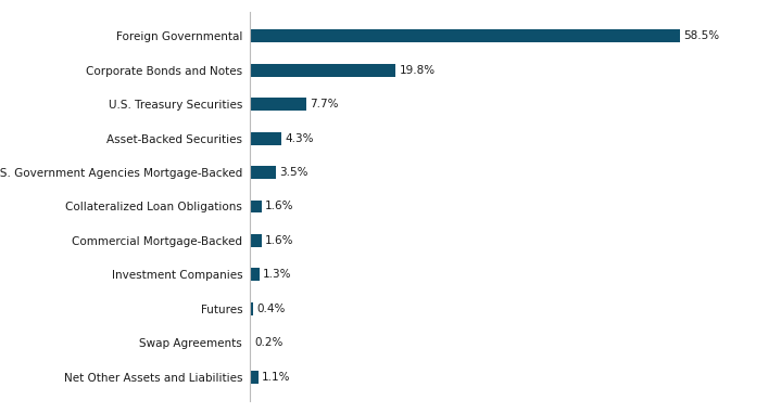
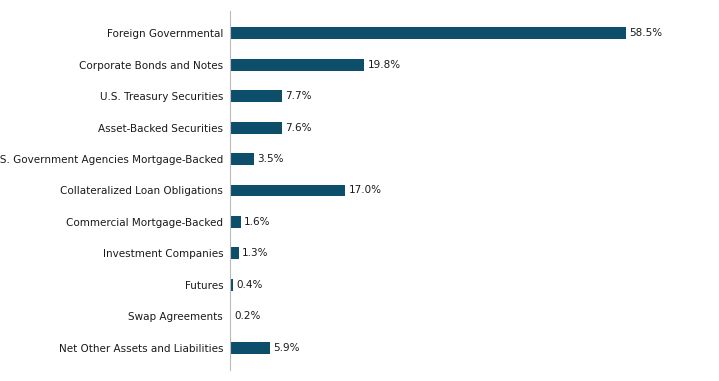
Asset-Backed Securities: 4.3% -> 7.6%
Collateralized Loan Obligations: 1.6% -> 17.0%
Net Other Assets and Liabilities: 1.1% -> 5.9%
